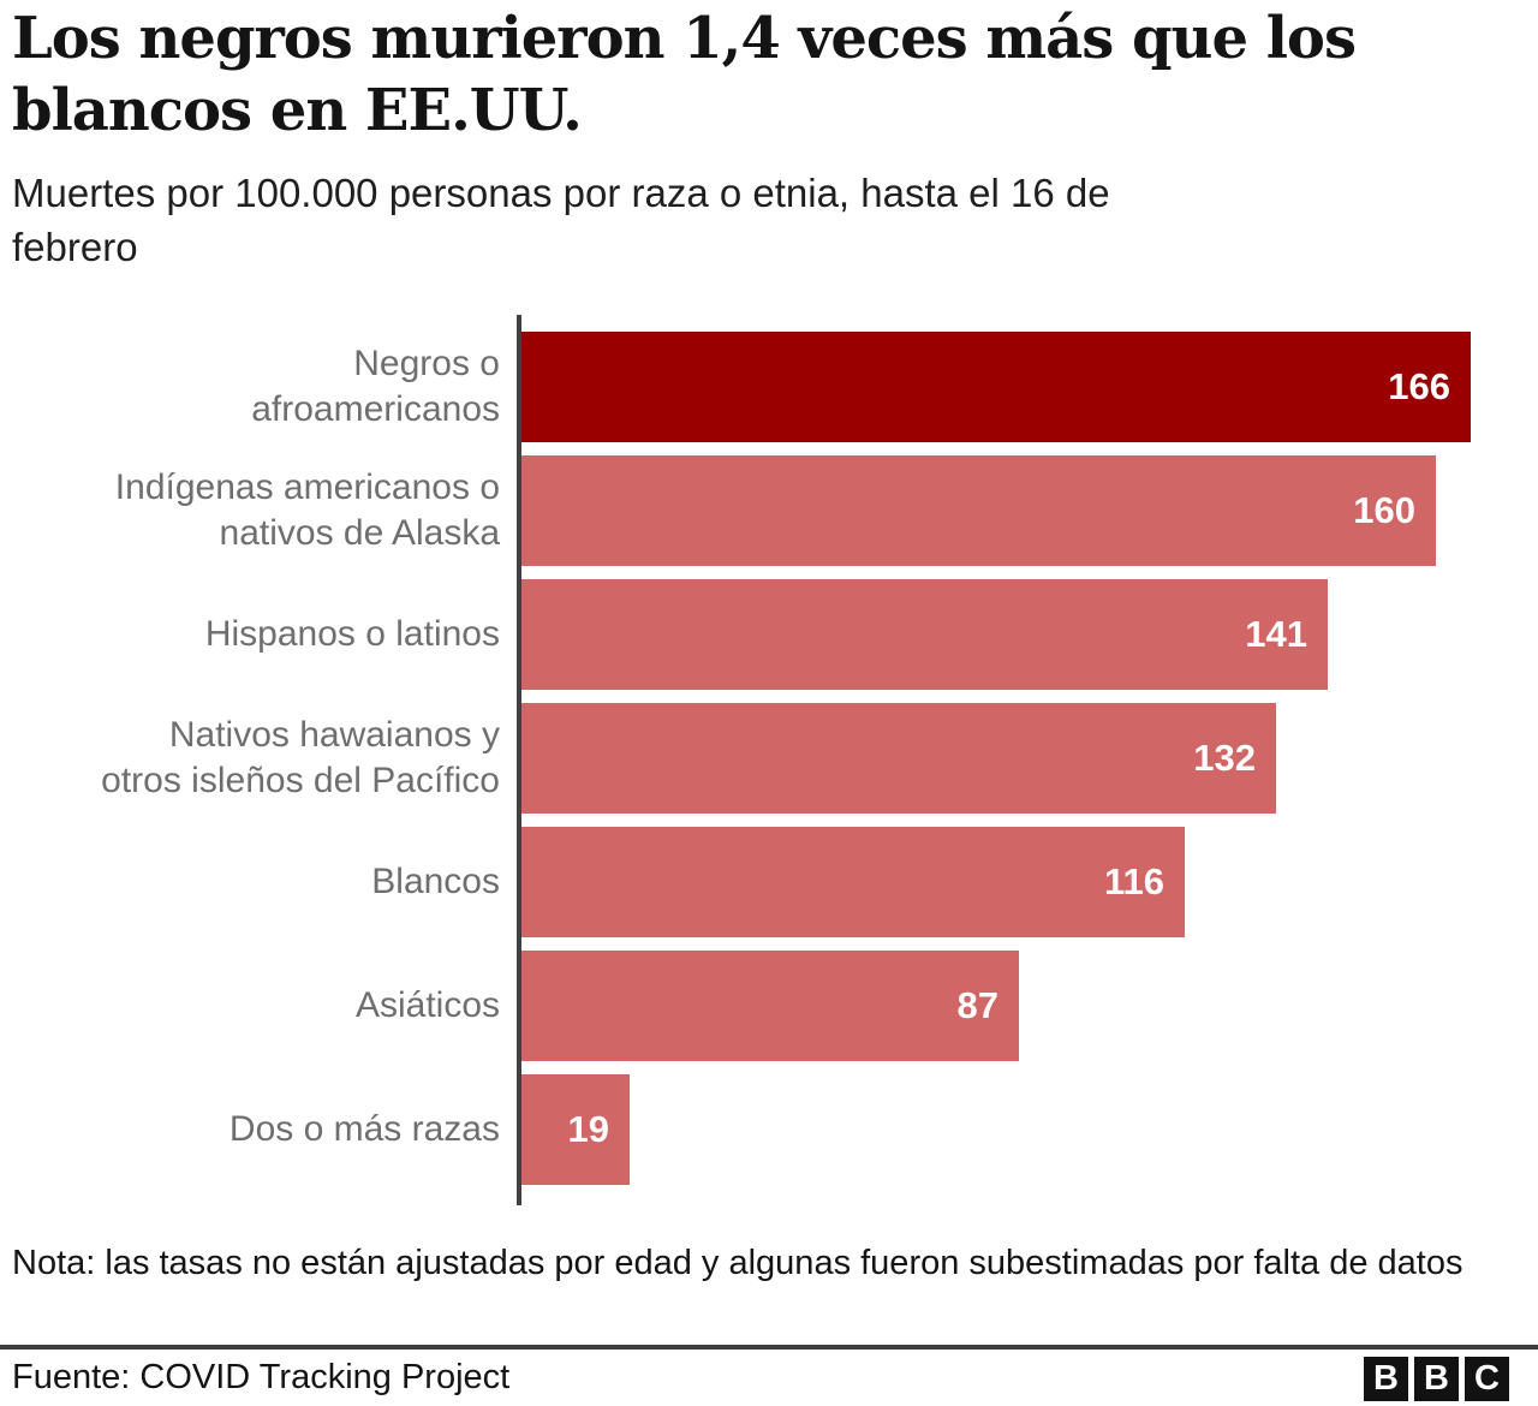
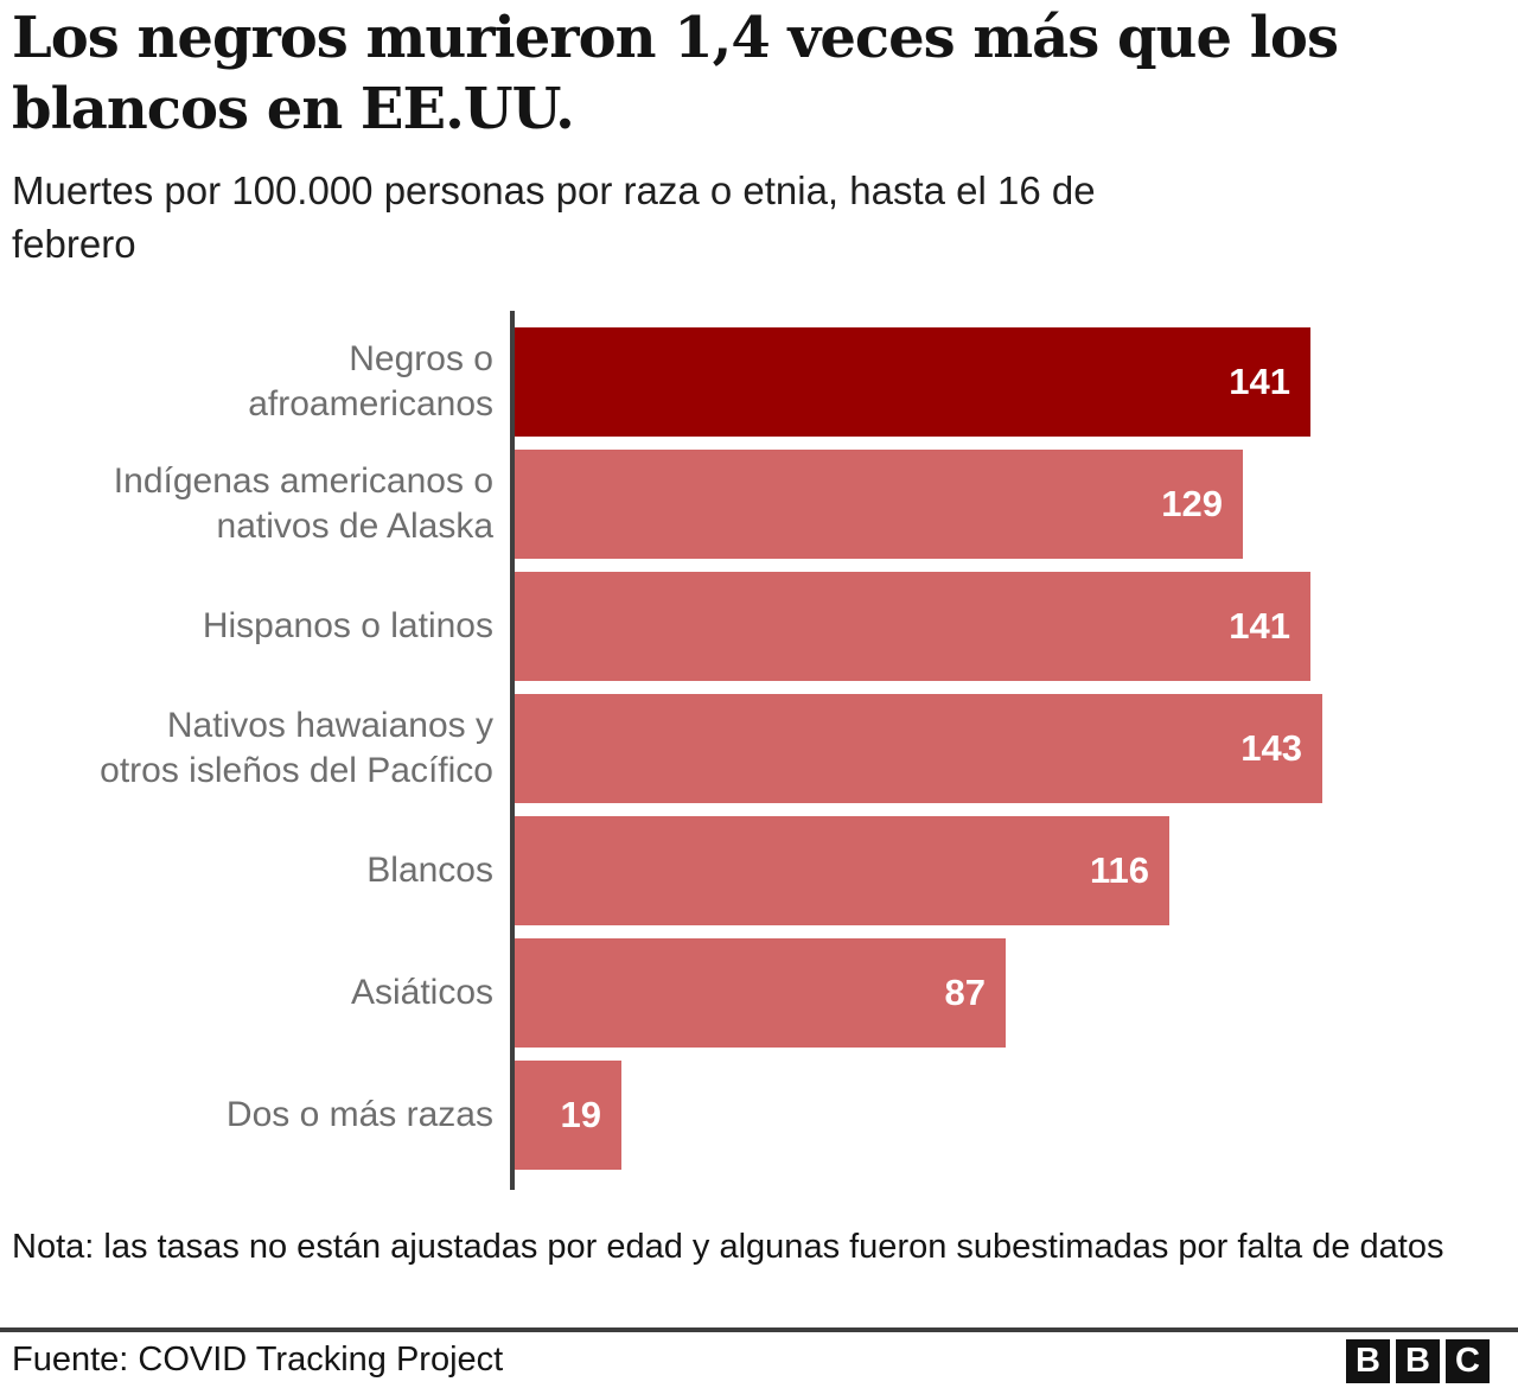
Negros o afroamericanos: 166 -> 141
Indígenas americanos o nativos de Alaska: 160 -> 129
Nativos hawaianos y otros isleños del Pacífico: 132 -> 143
